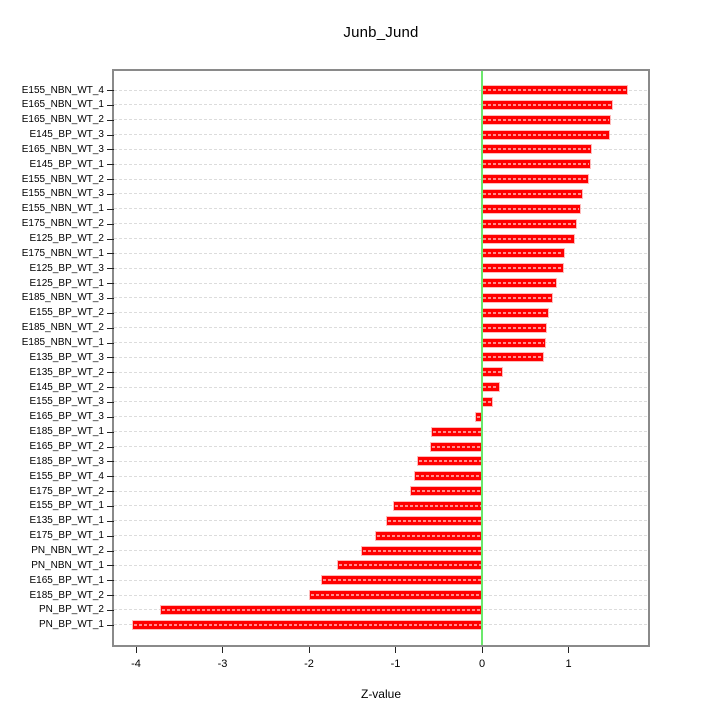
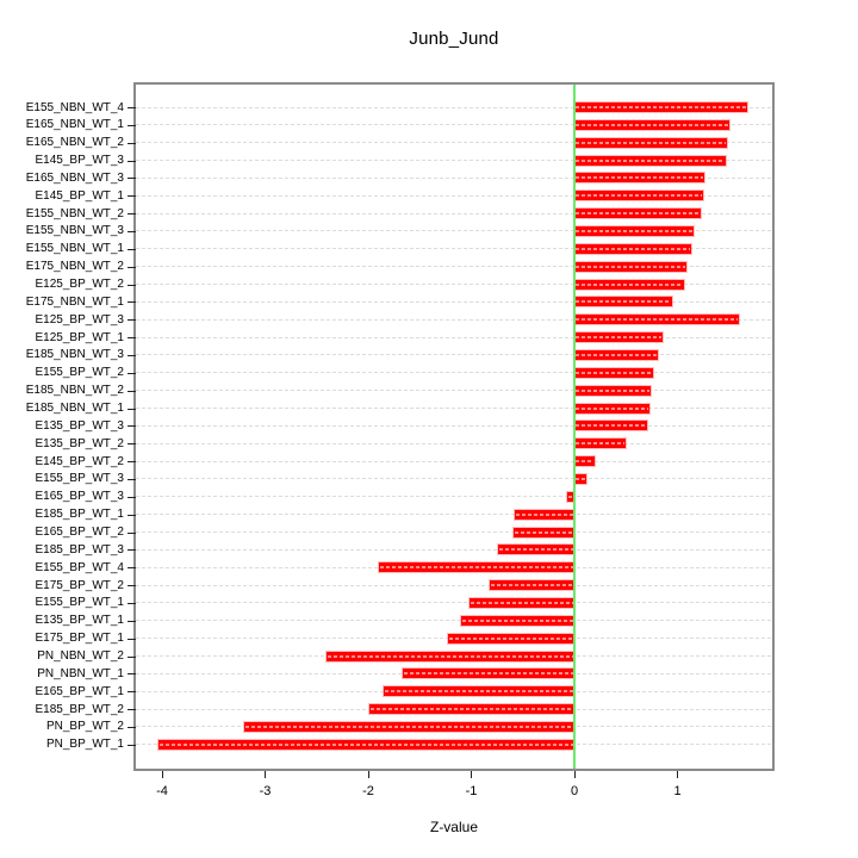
E125_BP_WT_3: 0.9 -> 1.6
E135_BP_WT_2: 0.2 -> 0.5
E155_BP_WT_4: -0.8 -> -1.9
PN_NBN_WT_2: -1.4 -> -2.4
PN_BP_WT_2: -3.7 -> -3.2
